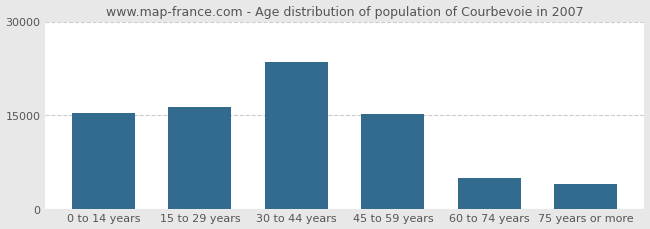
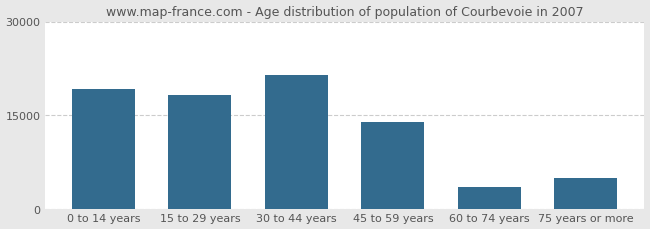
0 to 14 years: 15400 -> 19200
15 to 29 years: 16400 -> 18200
30 to 44 years: 23500 -> 21400
45 to 59 years: 15200 -> 14000
60 to 74 years: 5000 -> 3600
75 years or more: 4000 -> 5000
